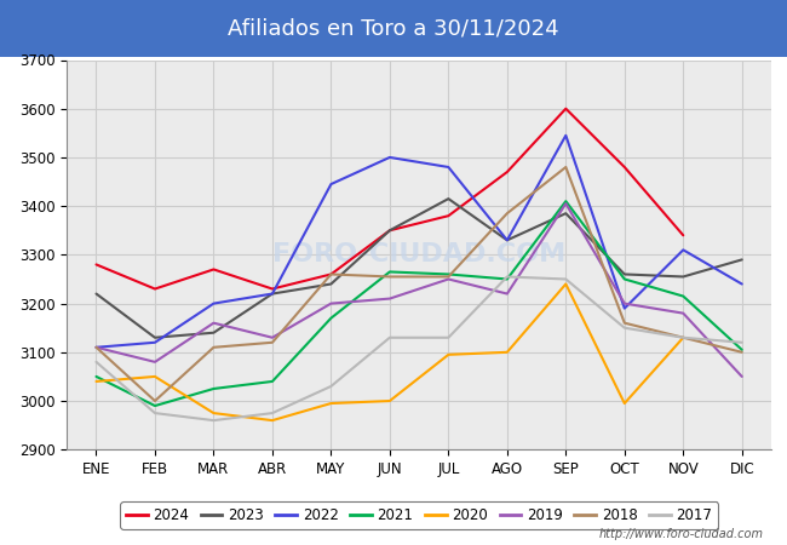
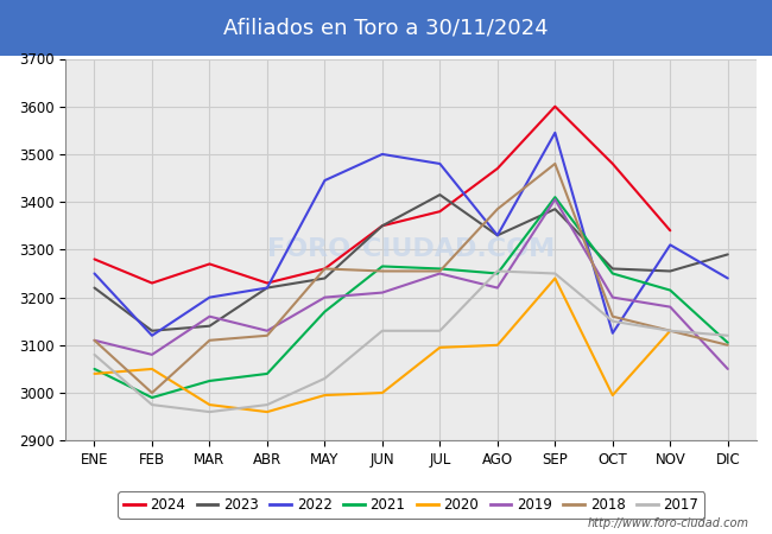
2022/ENE: 3110 -> 3250
2022/OCT: 3190 -> 3125
